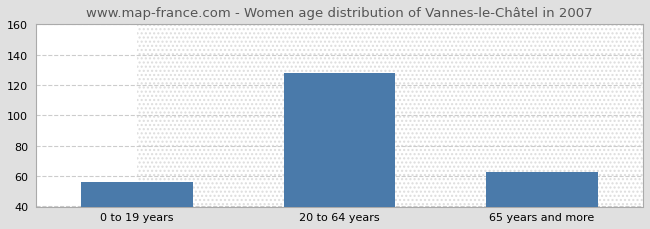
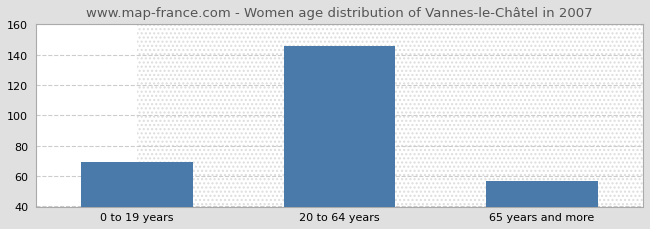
0 to 19 years: 56 -> 69
20 to 64 years: 128 -> 146
65 years and more: 63 -> 57
